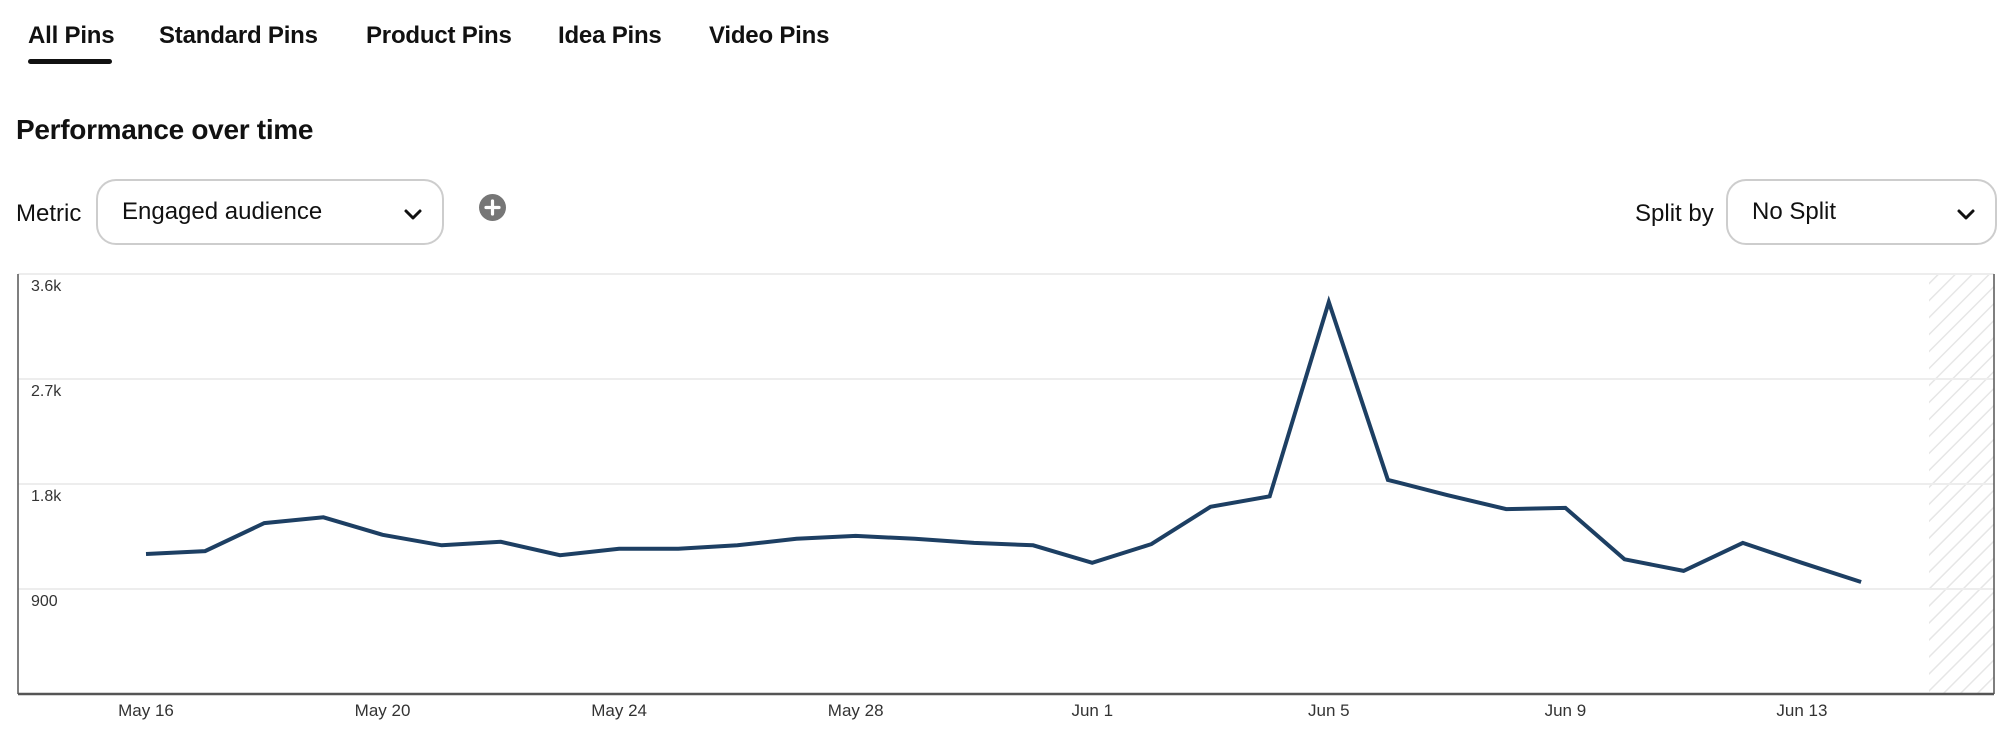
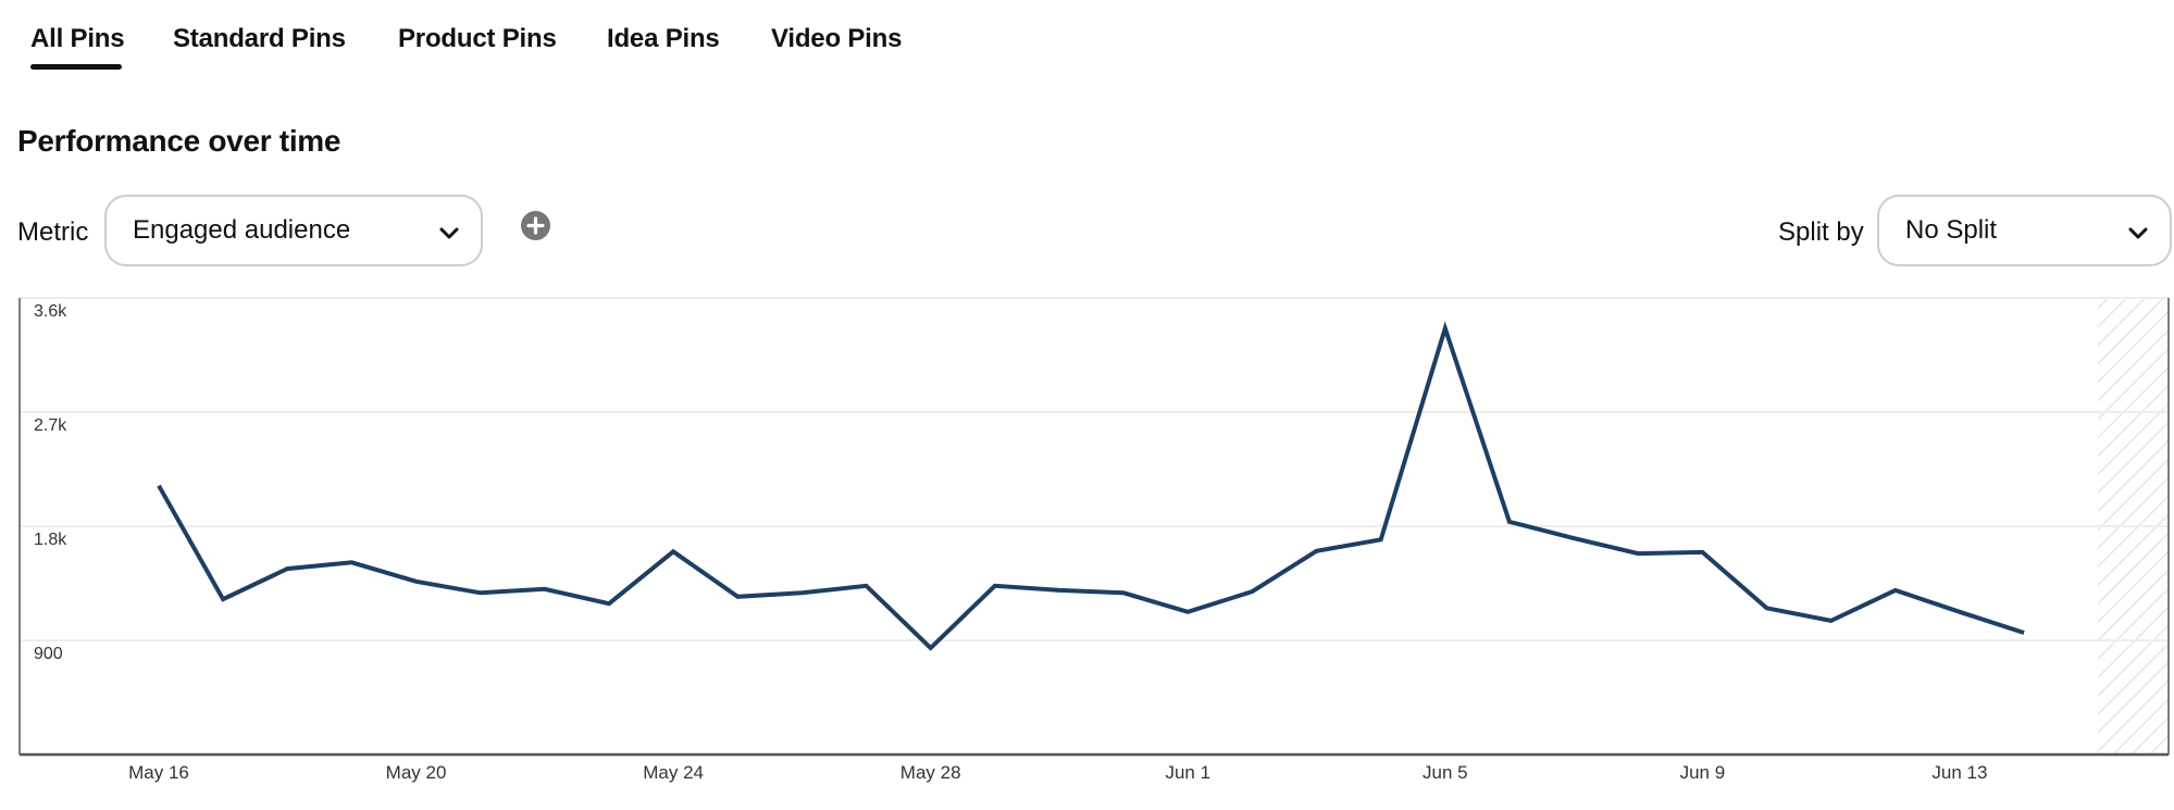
May 16: 1.20k -> 2.12k
May 24: 1.24k -> 1.60k
May 28: 1.36k -> 0.84k
